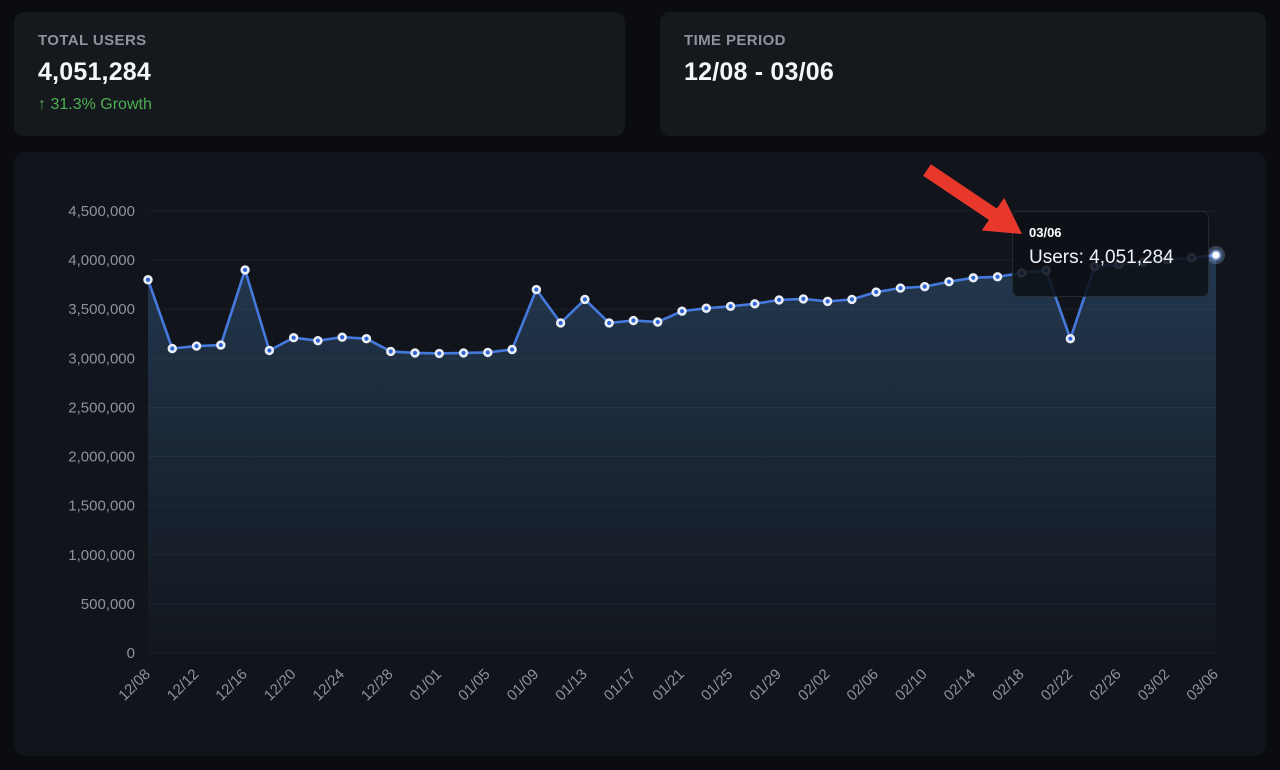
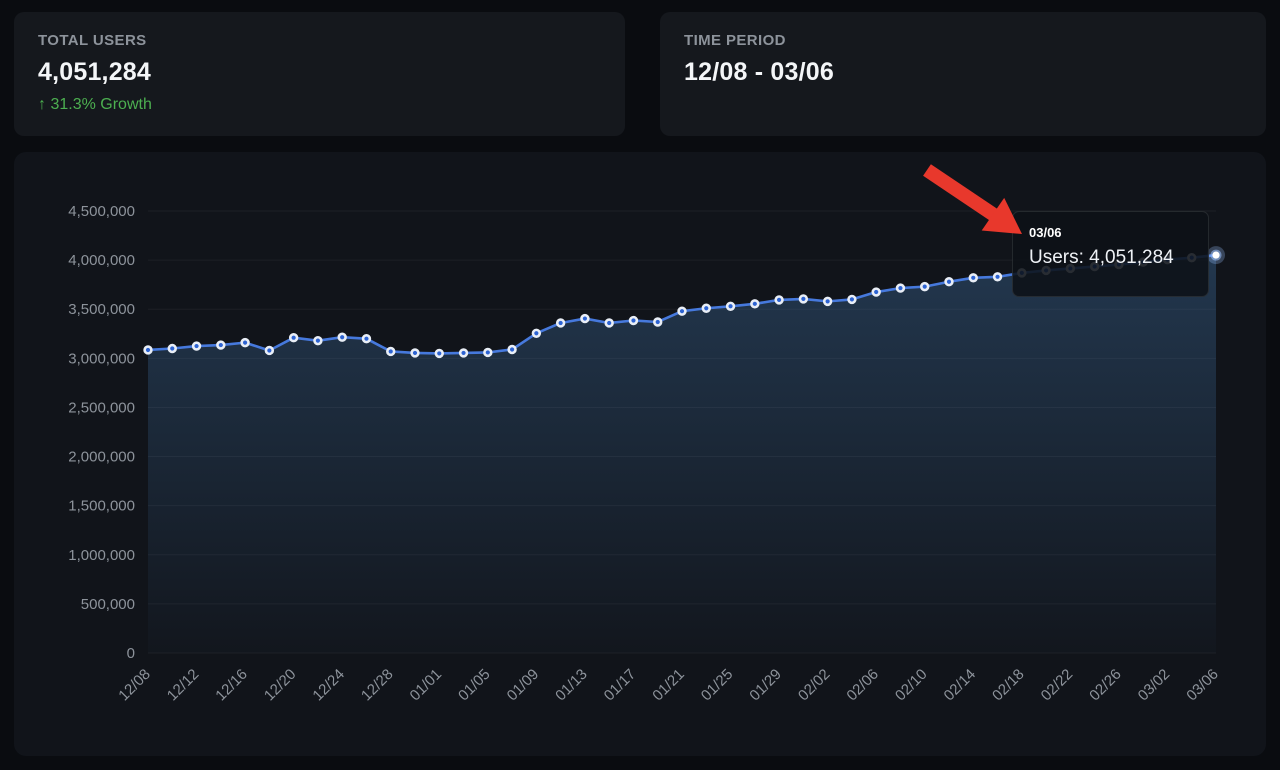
12/08: 3800000 -> 3100000
12/16: 3900000 -> 3200000
01/09: 3700000 -> 3300000
01/13: 3600000 -> 3400000
02/22: 3200000 -> 3900000
